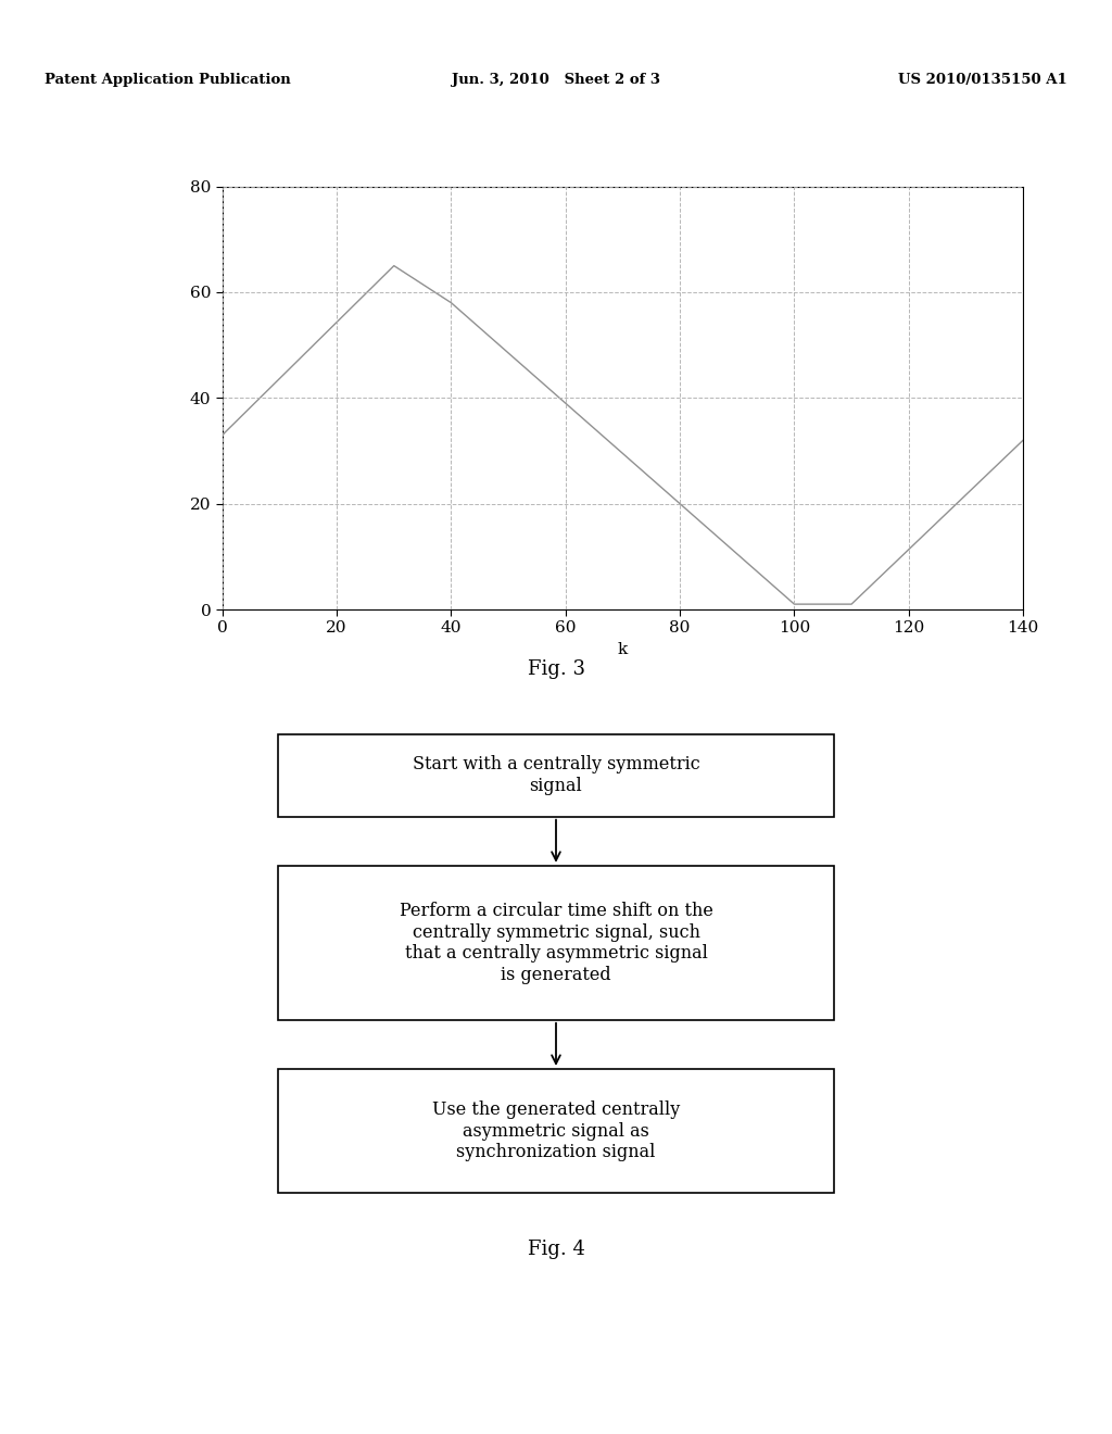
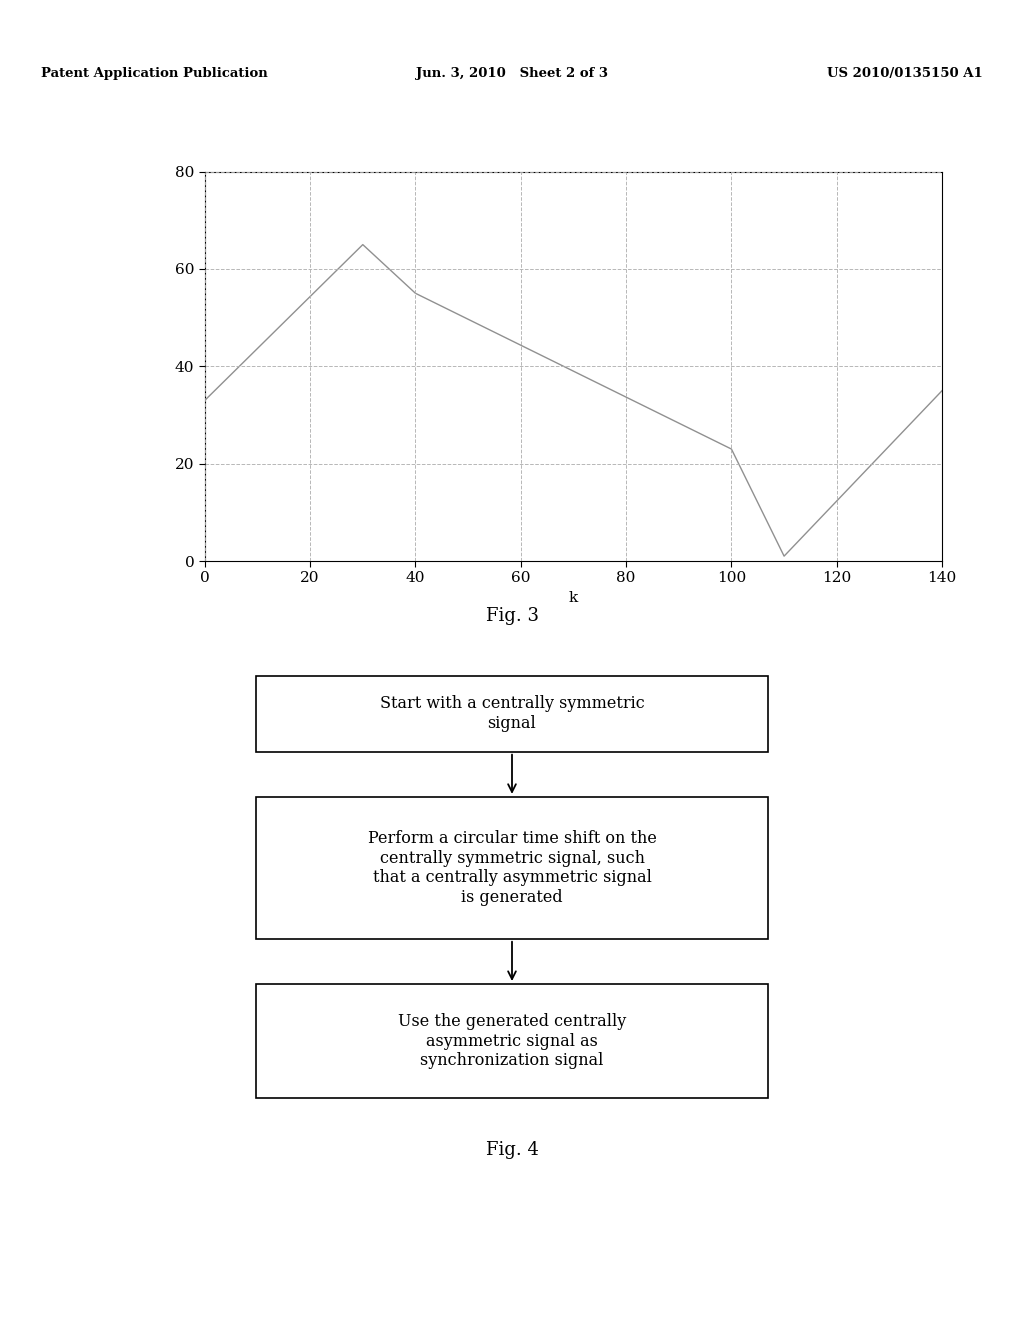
40: 58 -> 55
100: 1 -> 23
140: 32 -> 35
